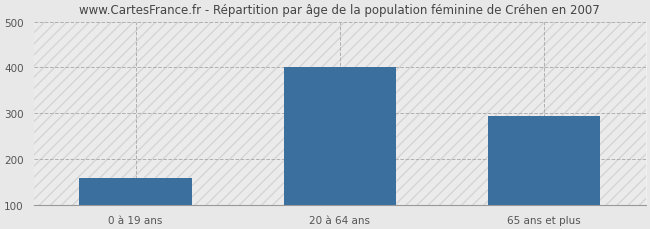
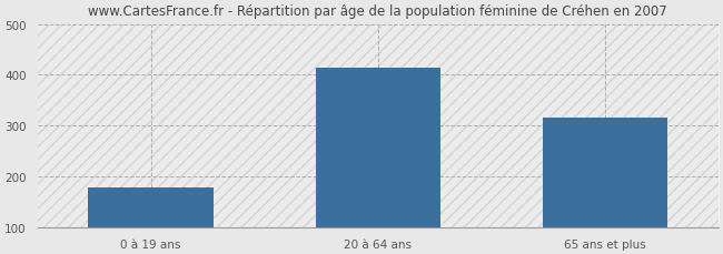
0 à 19 ans: 160 -> 178
20 à 64 ans: 400 -> 415
65 ans et plus: 295 -> 315
